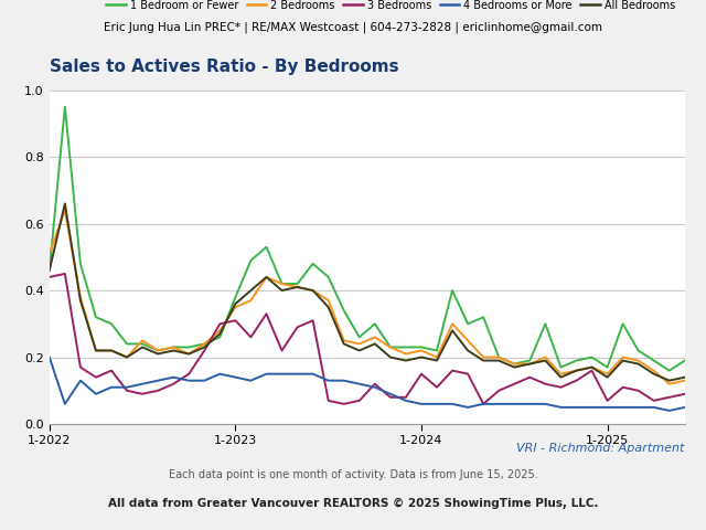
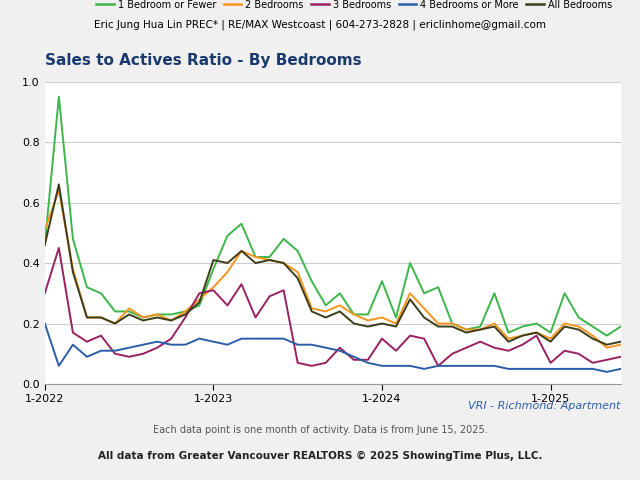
3 Bedrooms/1-2022: 0.44 -> 0.30
2 Bedrooms/1-2023: 0.35 -> 0.32
All Bedrooms/1-2023: 0.36 -> 0.41
1 Bedroom or Fewer/1-2024: 0.23 -> 0.34
